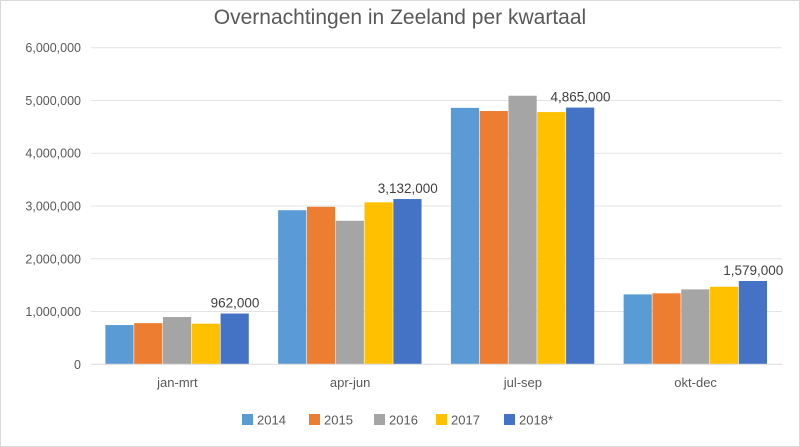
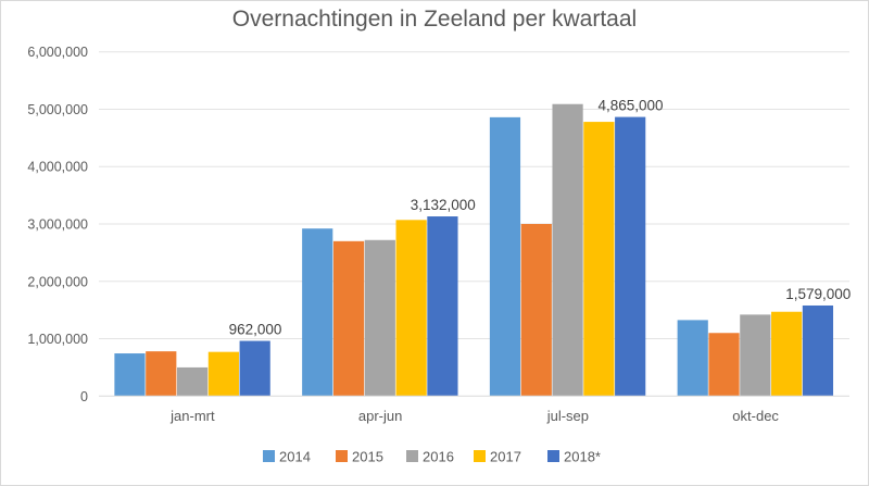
2016/jan-mrt: 900000 -> 500000
2015/apr-jun: 3000000 -> 2700000
2015/jul-sep: 4800000 -> 3000000
2015/okt-dec: 1300000 -> 1100000
